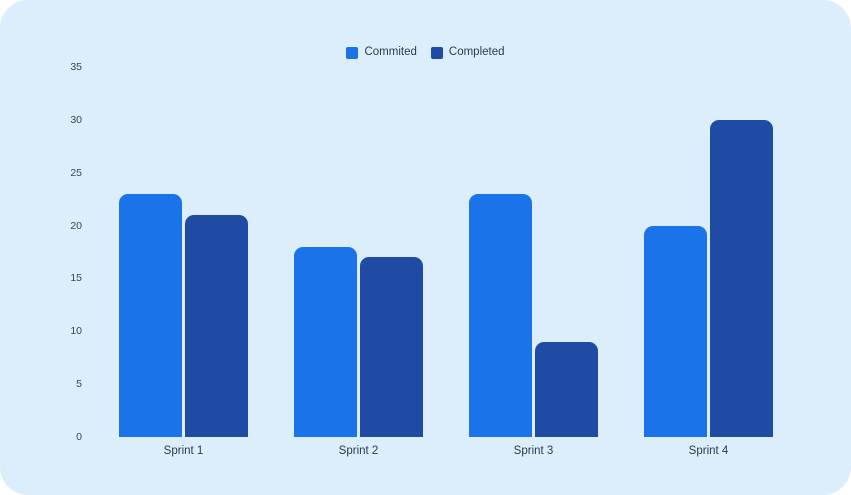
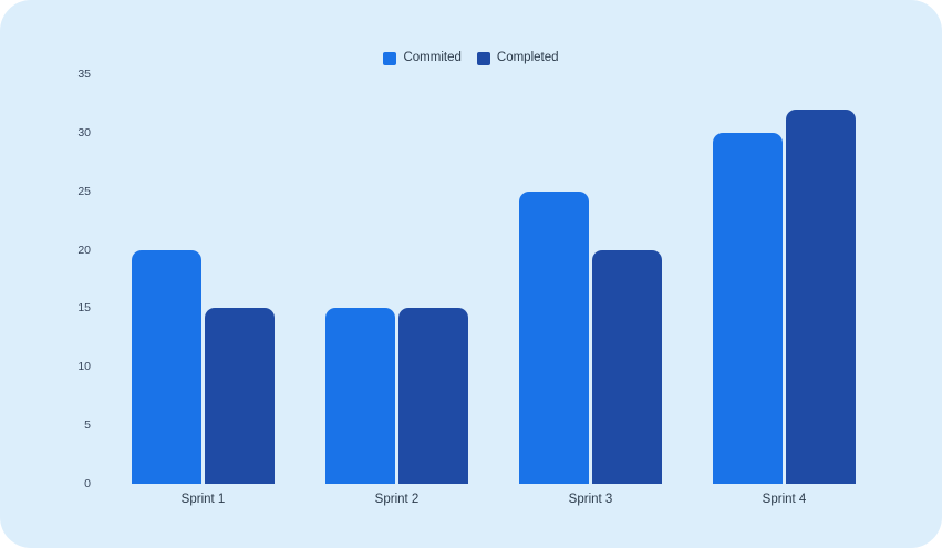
Commited/Sprint 1: 23 -> 20
Completed/Sprint 1: 21 -> 15
Commited/Sprint 2: 18 -> 15
Completed/Sprint 2: 17 -> 15
Commited/Sprint 3: 23 -> 25
Completed/Sprint 3: 9 -> 20
Commited/Sprint 4: 20 -> 30
Completed/Sprint 4: 30 -> 32
